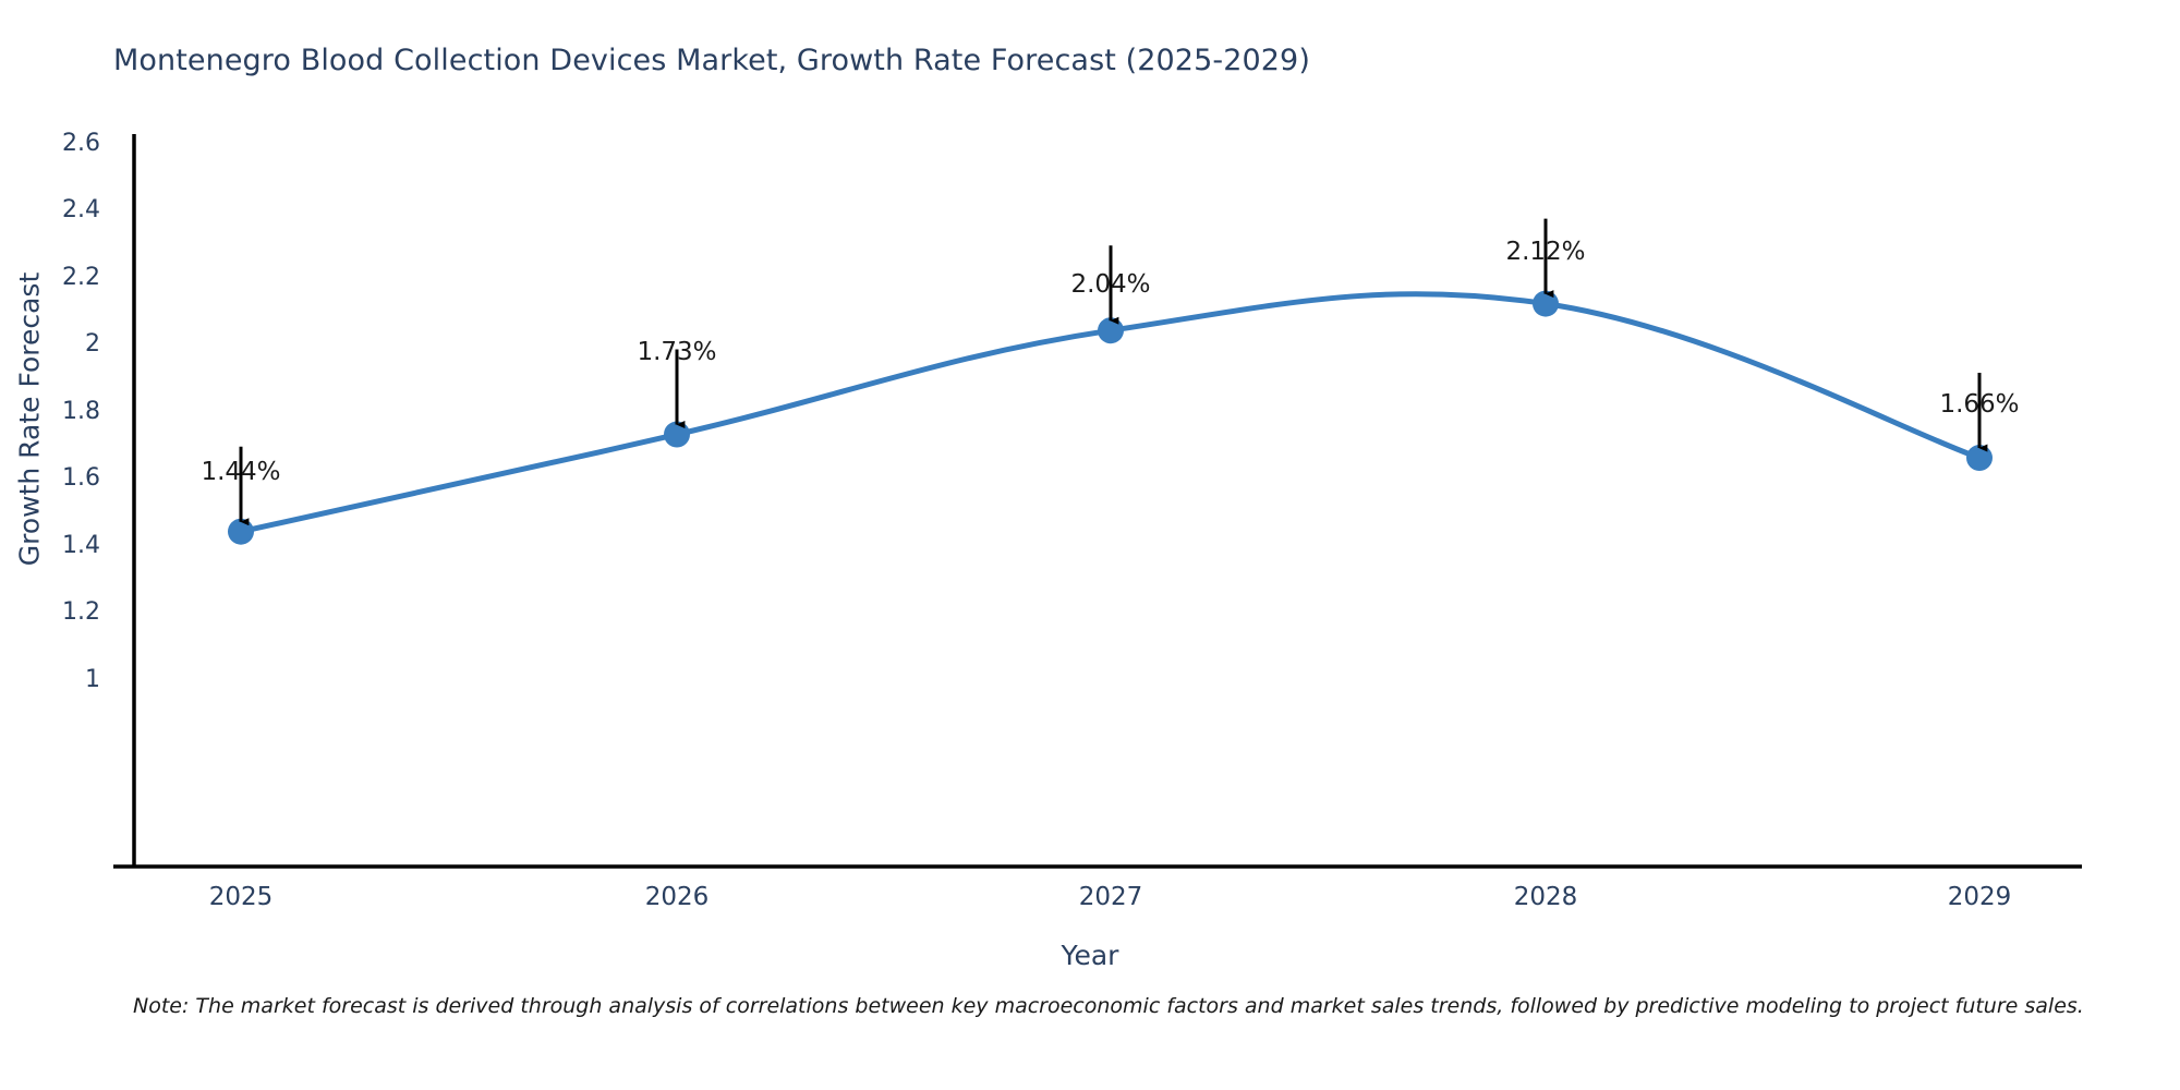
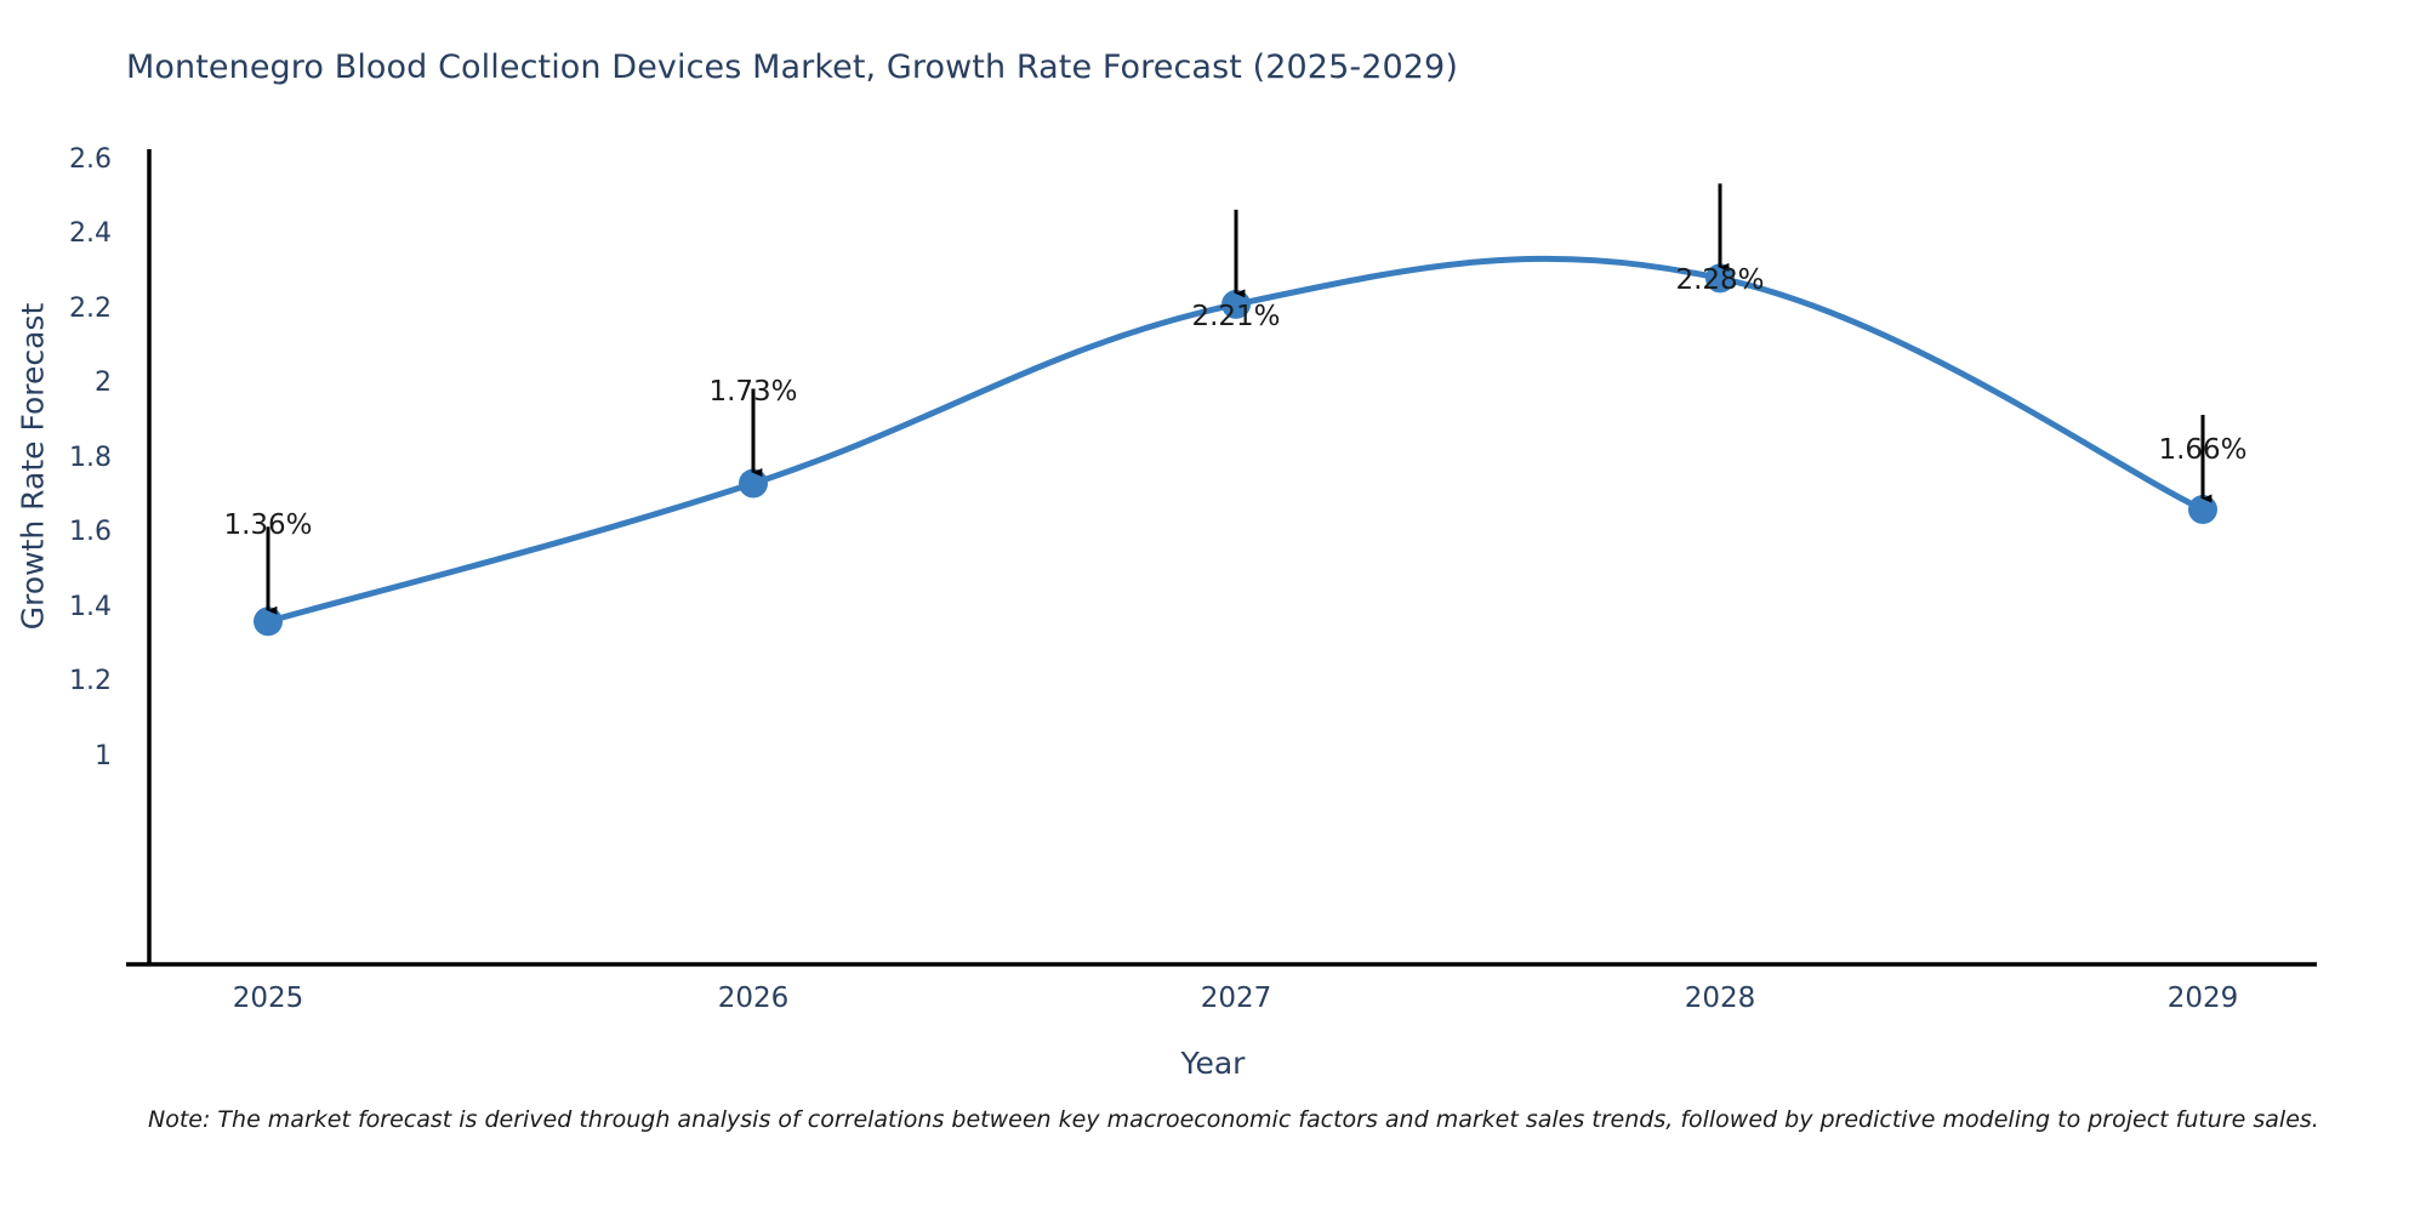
2025: 1.44% -> 1.36%
2027: 2.04% -> 2.21%
2028: 2.12% -> 2.28%
